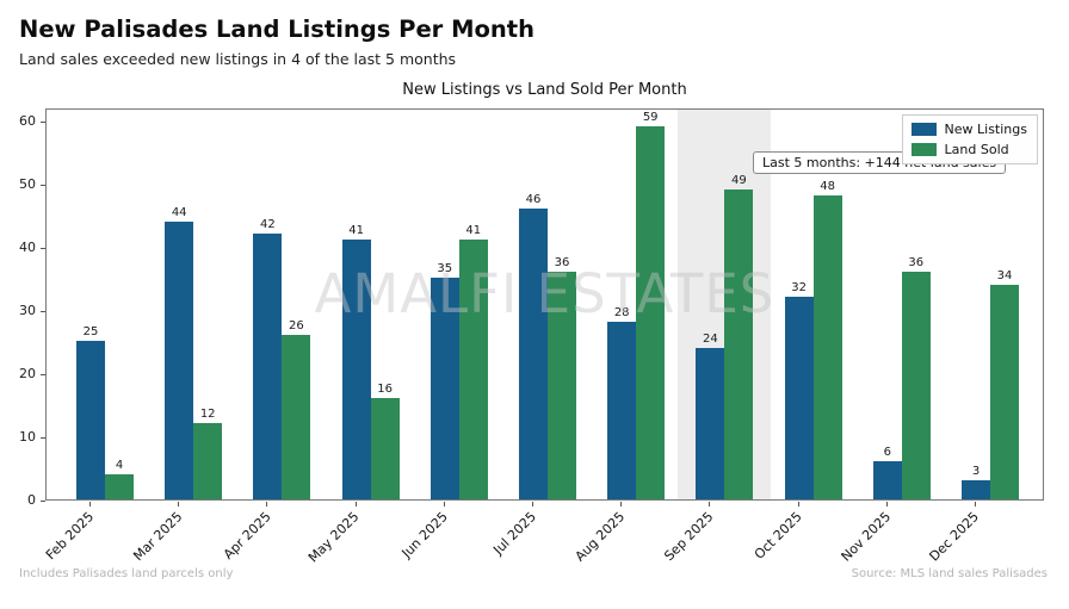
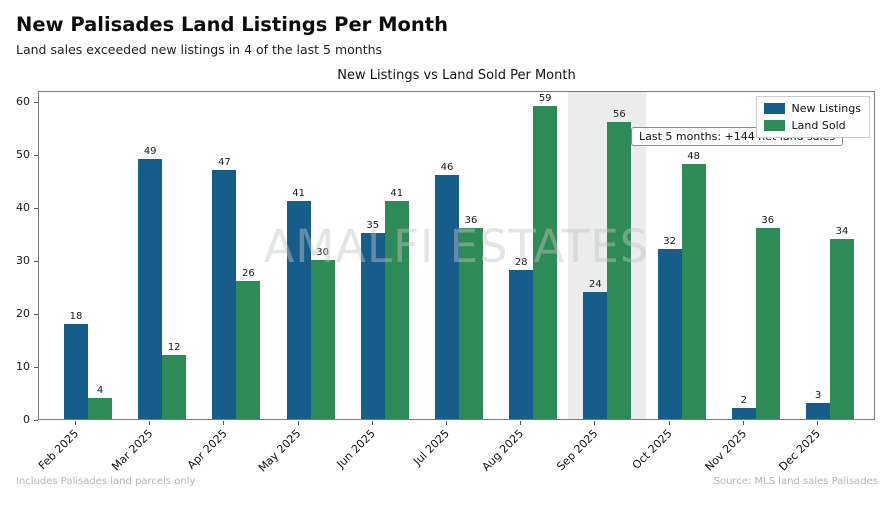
New Listings/Feb 2025: 25 -> 18
New Listings/Mar 2025: 44 -> 49
New Listings/Apr 2025: 42 -> 47
Land Sold/May 2025: 16 -> 30
Land Sold/Sep 2025: 49 -> 56
New Listings/Nov 2025: 6 -> 2
